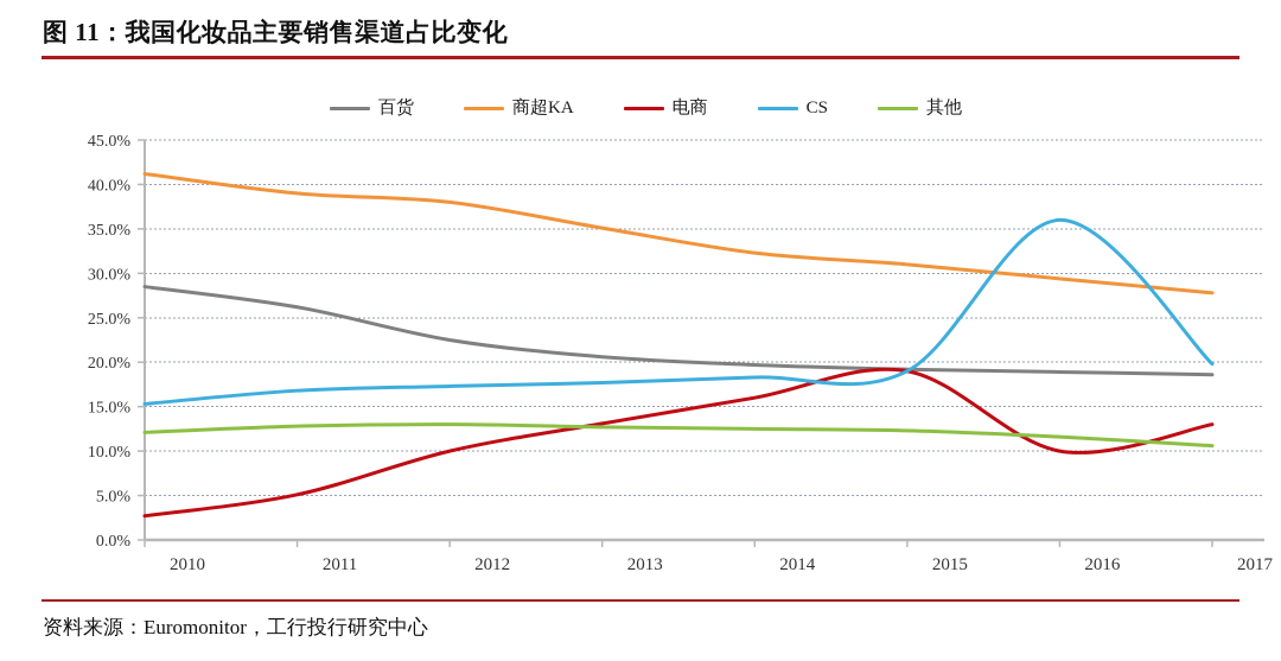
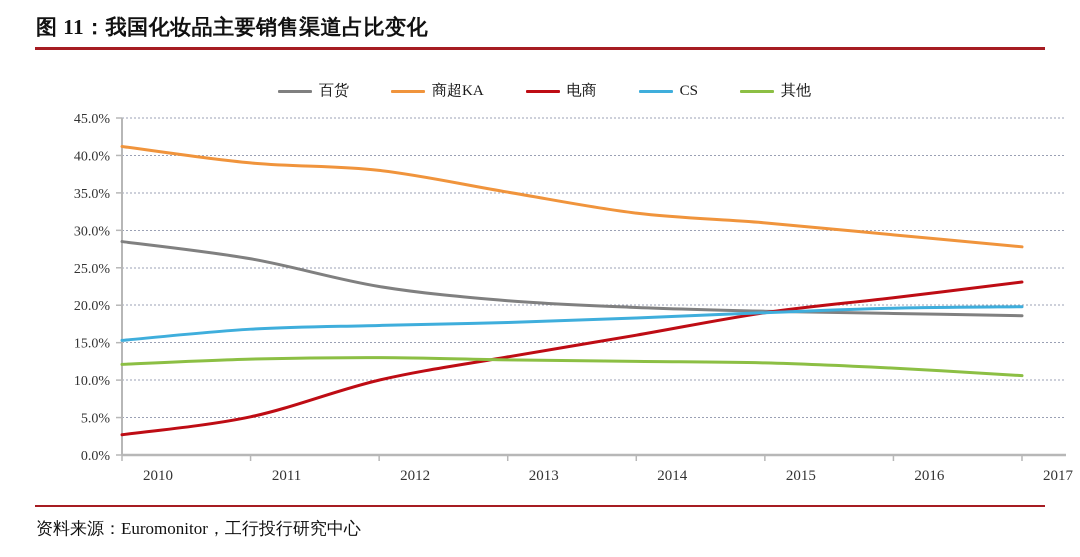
电商/2016: 10% -> 21%
CS/2016: 36% -> 20%
电商/2017: 13% -> 23%
